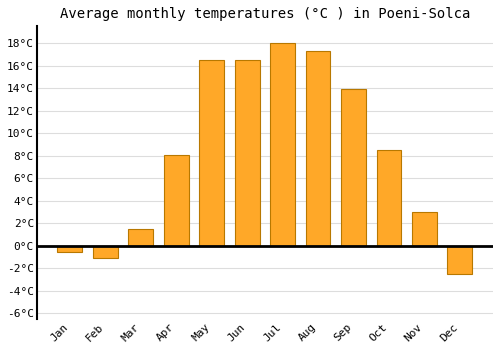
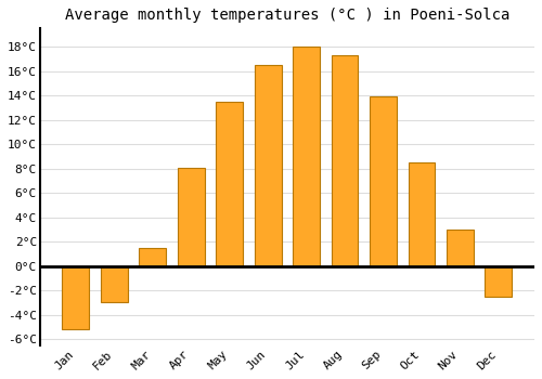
Jan: -0.6°C -> -5.2°C
Feb: -1.1°C -> -3.0°C
May: 16.5°C -> 13.5°C
